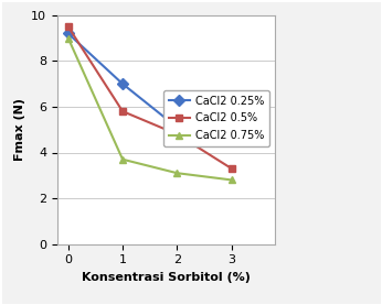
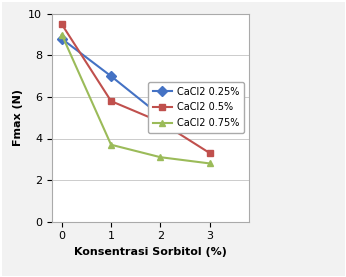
CaCl2 0.25%/0: 9.2 -> 8.8
